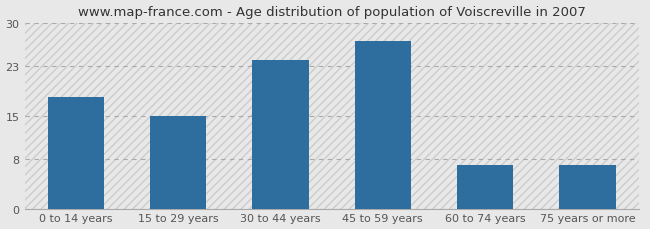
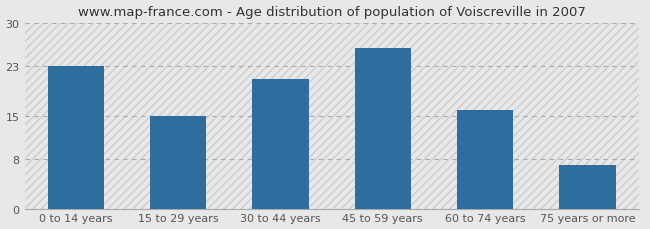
0 to 14 years: 18 -> 23
30 to 44 years: 24 -> 21
45 to 59 years: 27 -> 26
60 to 74 years: 7 -> 16
